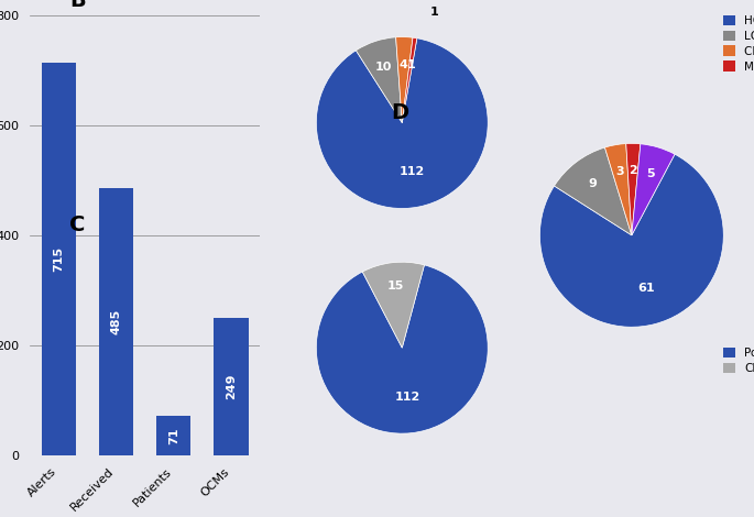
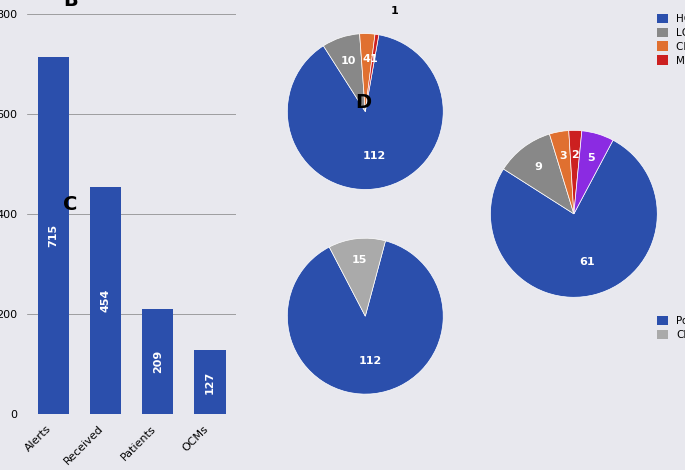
Received: 485 -> 454
Patients: 71 -> 209
OCMs: 249 -> 127
